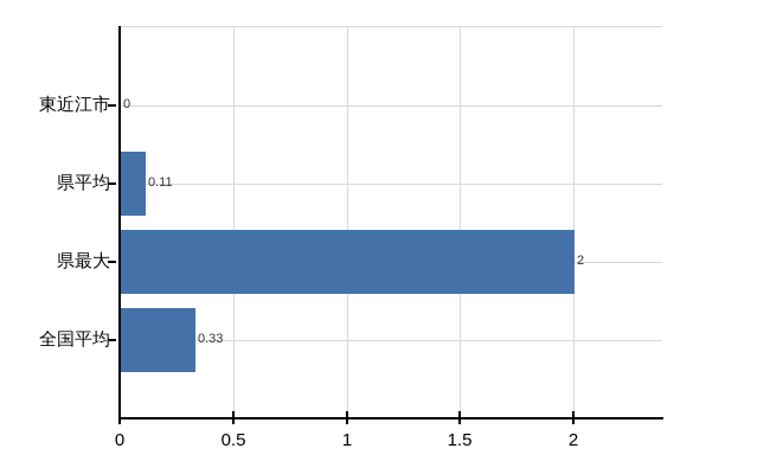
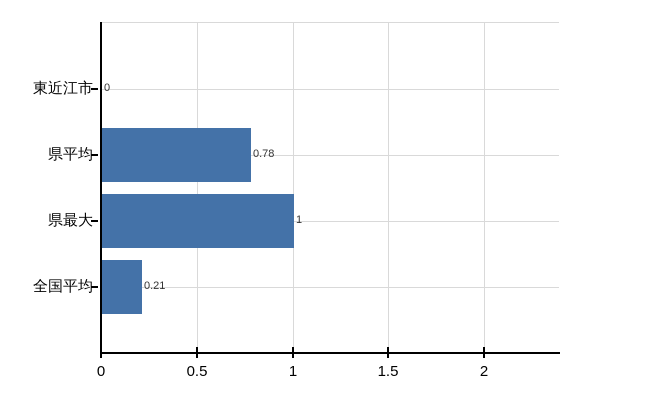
県平均: 0.11 -> 0.78
県最大: 2 -> 1
全国平均: 0.33 -> 0.21
